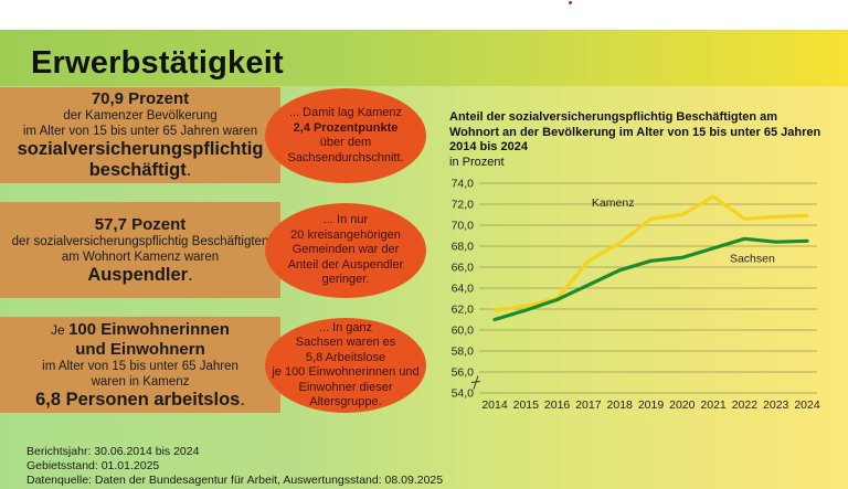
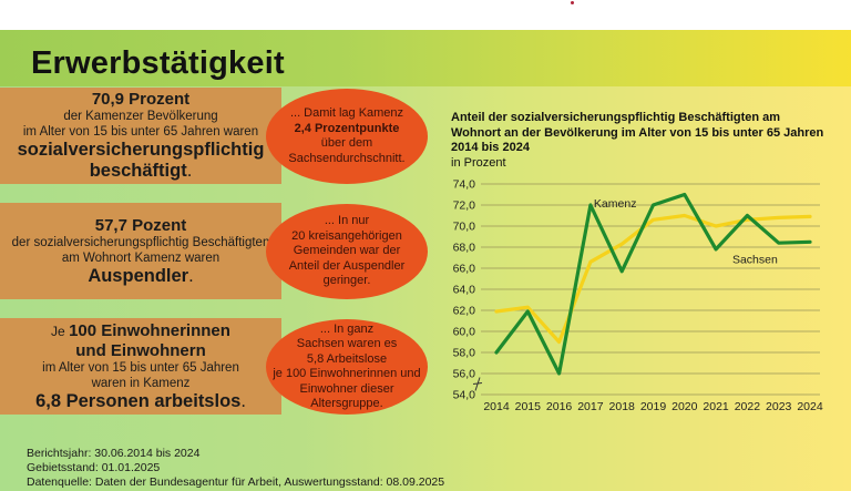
Sachsen/2014: 61 -> 58
Kamenz/2016: 63 -> 59
Sachsen/2016: 63 -> 56
Sachsen/2017: 64 -> 72
Sachsen/2019: 67 -> 72
Sachsen/2020: 67 -> 73
Kamenz/2021: 73 -> 70
Sachsen/2022: 69 -> 71
